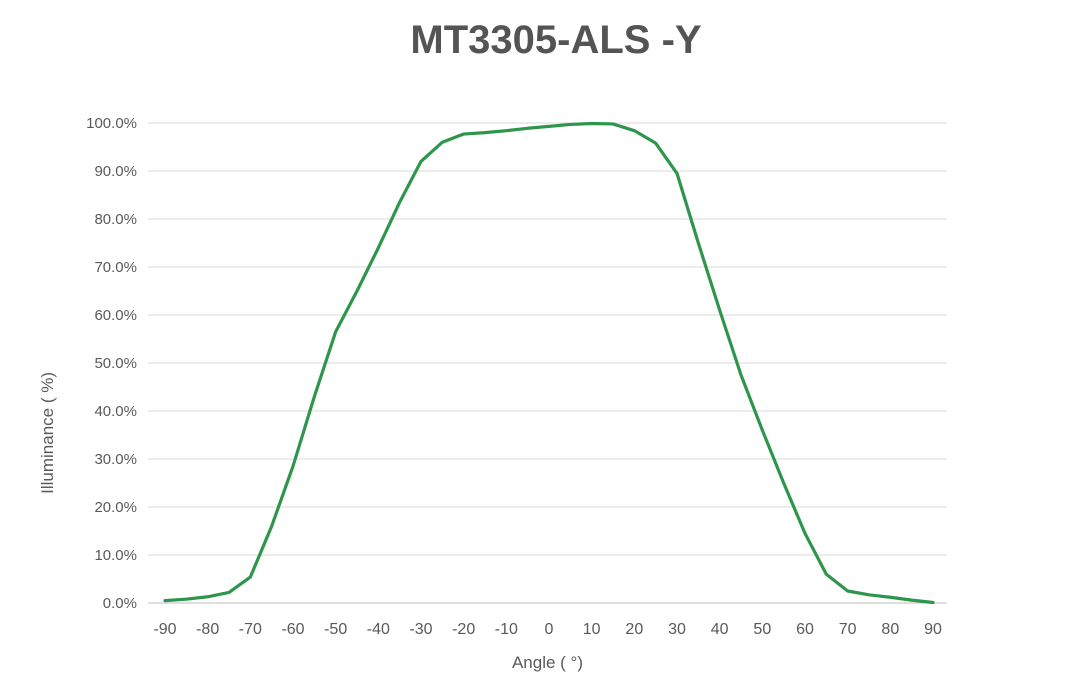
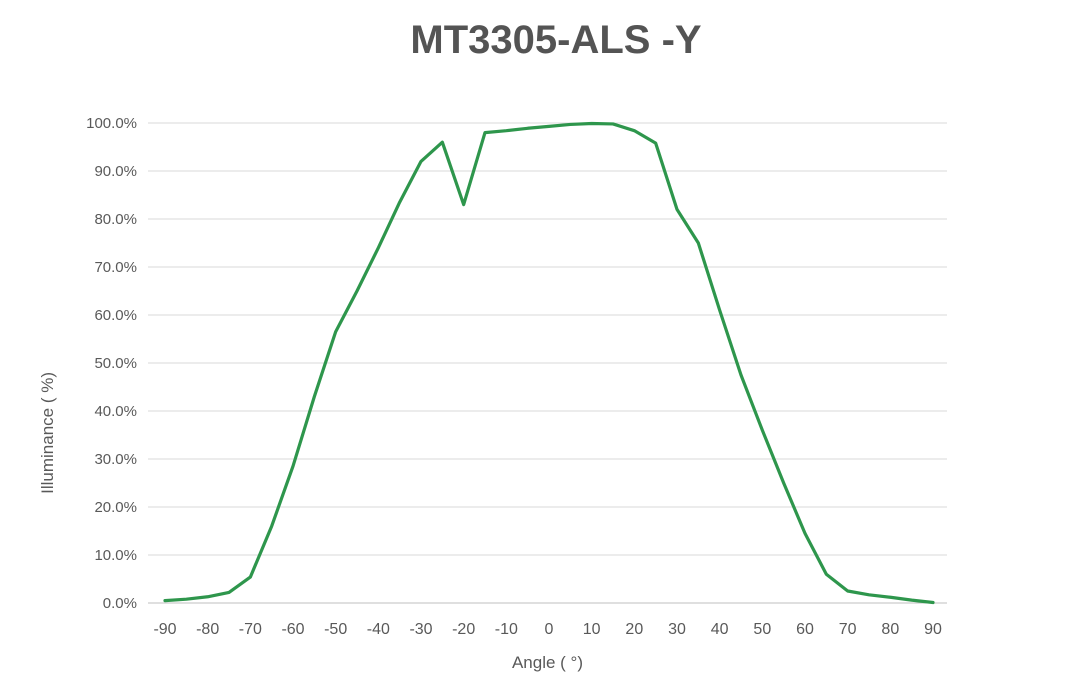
-20: 98% -> 83%
30: 90% -> 82%
